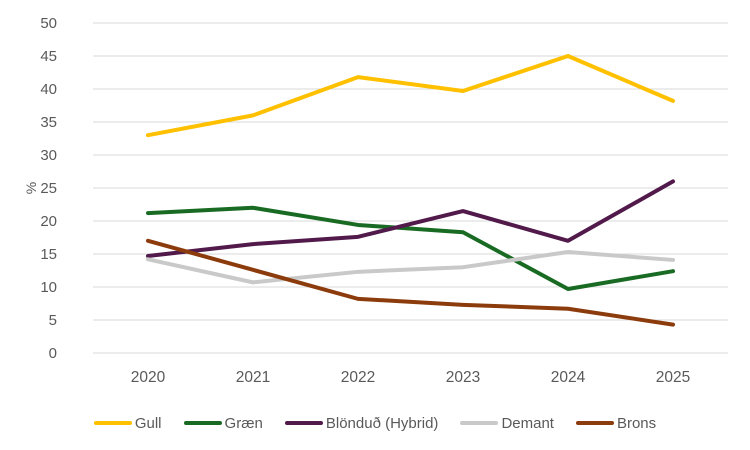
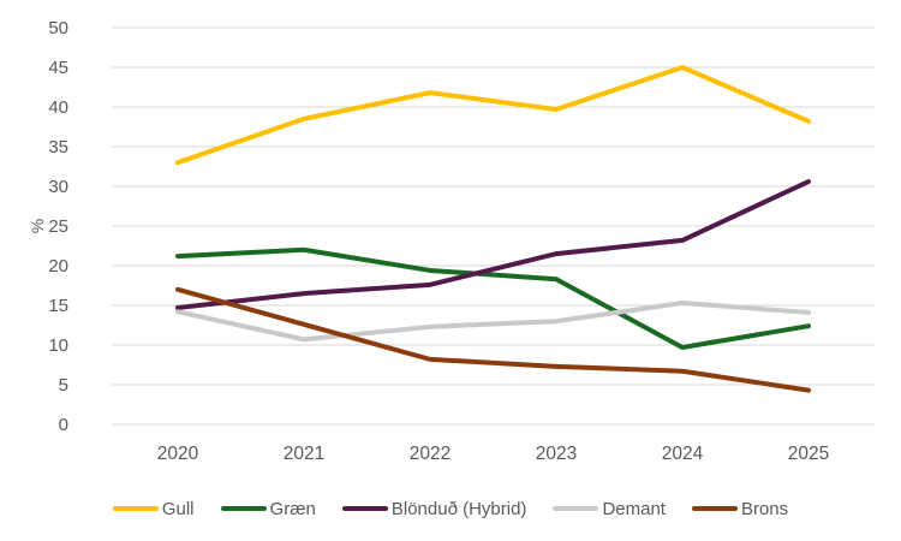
Gull/2021: 36 -> 38
Blönduð (Hybrid)/2024: 17 -> 23
Blönduð (Hybrid)/2025: 26 -> 31
